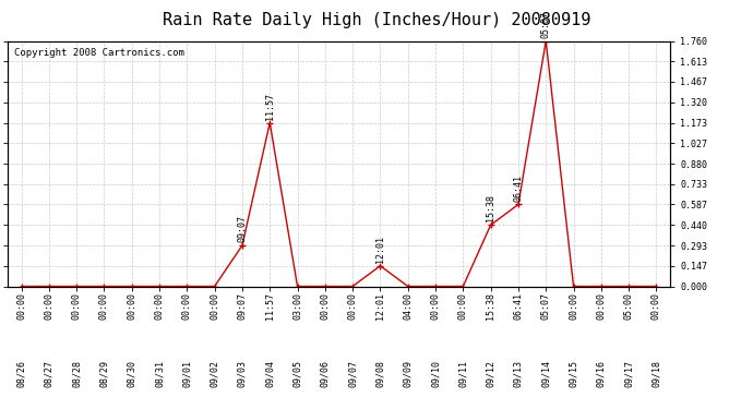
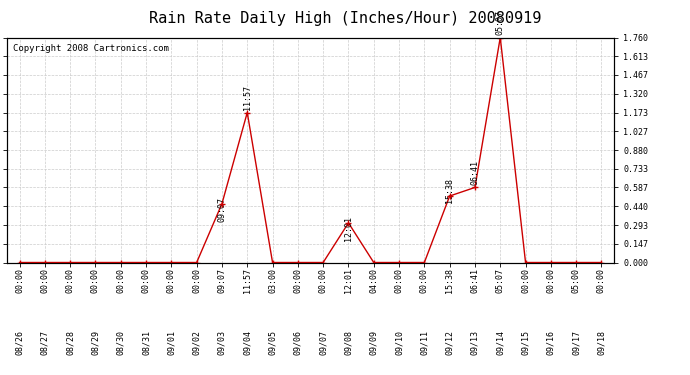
09:07: 0.29 -> 0.46
12:01: 0.15 -> 0.31
15:38: 0.44 -> 0.52
